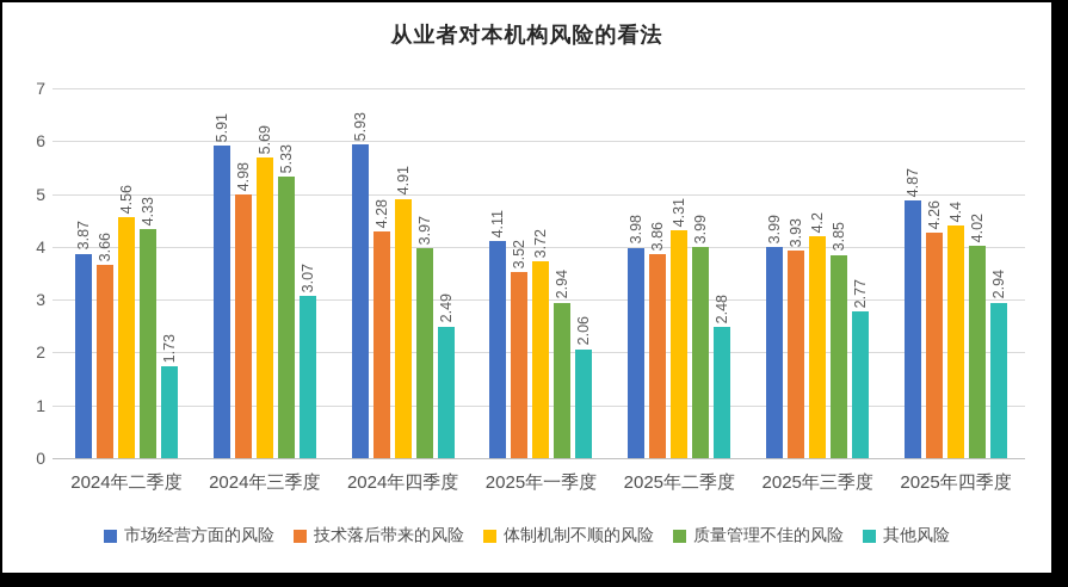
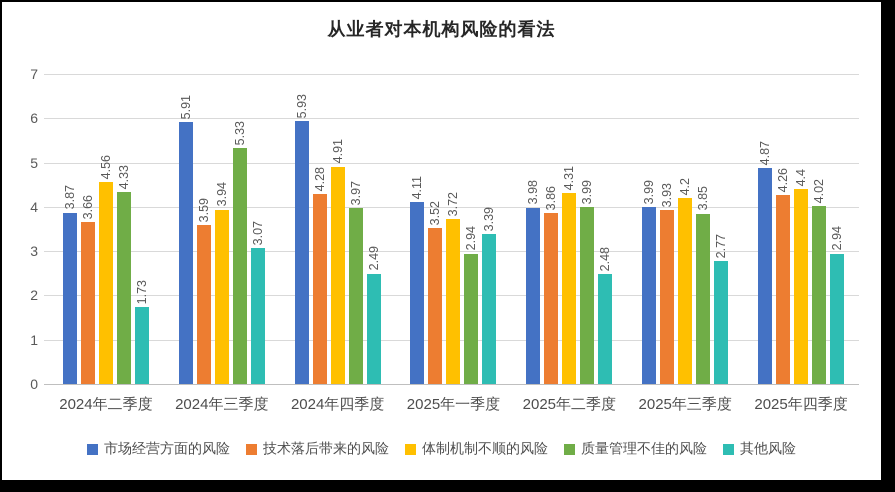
技术落后带来的风险/2024年三季度: 4.98 -> 3.59
体制机制不顺的风险/2024年三季度: 5.69 -> 3.94
其他风险/2025年一季度: 2.06 -> 3.39
